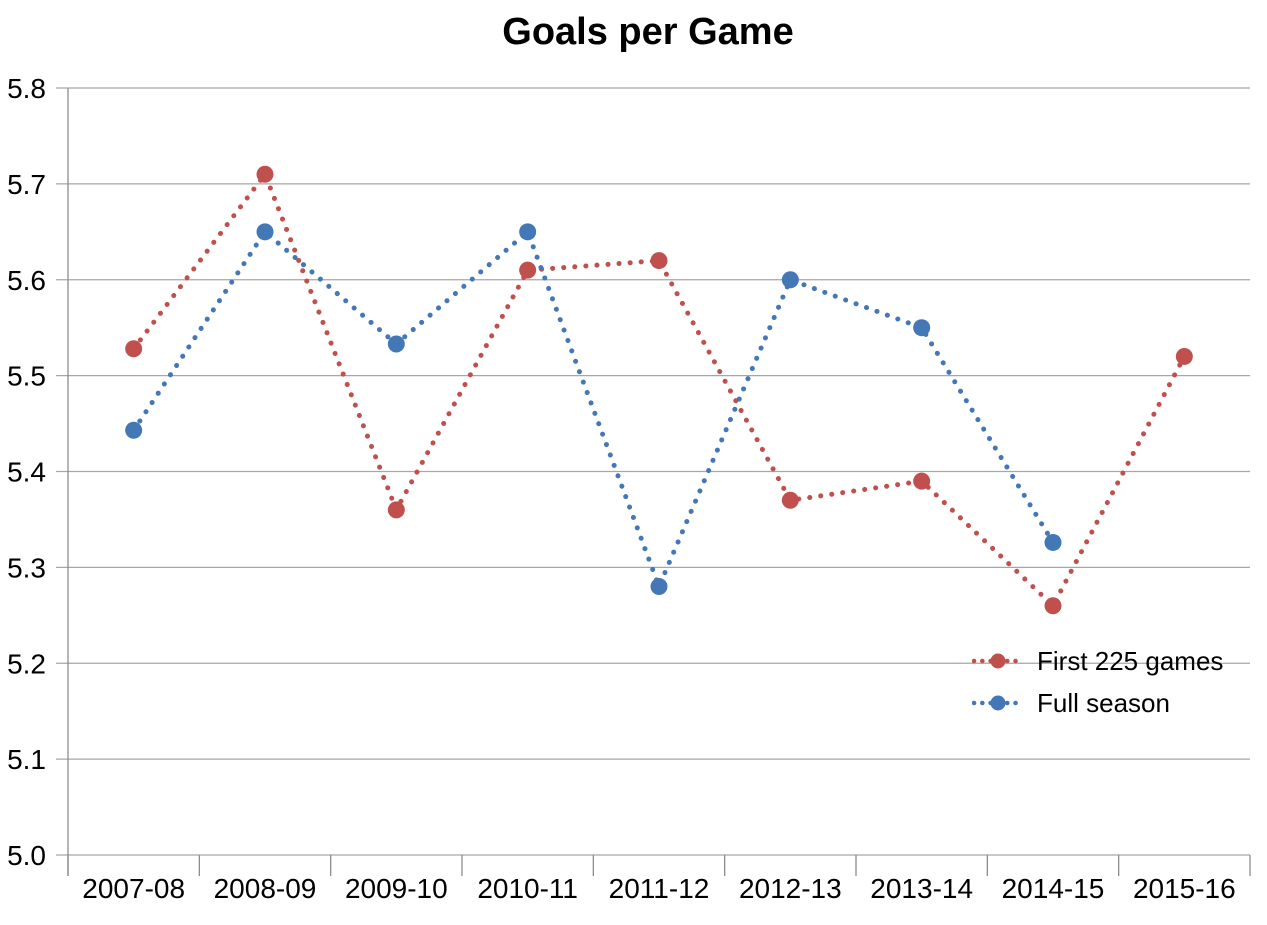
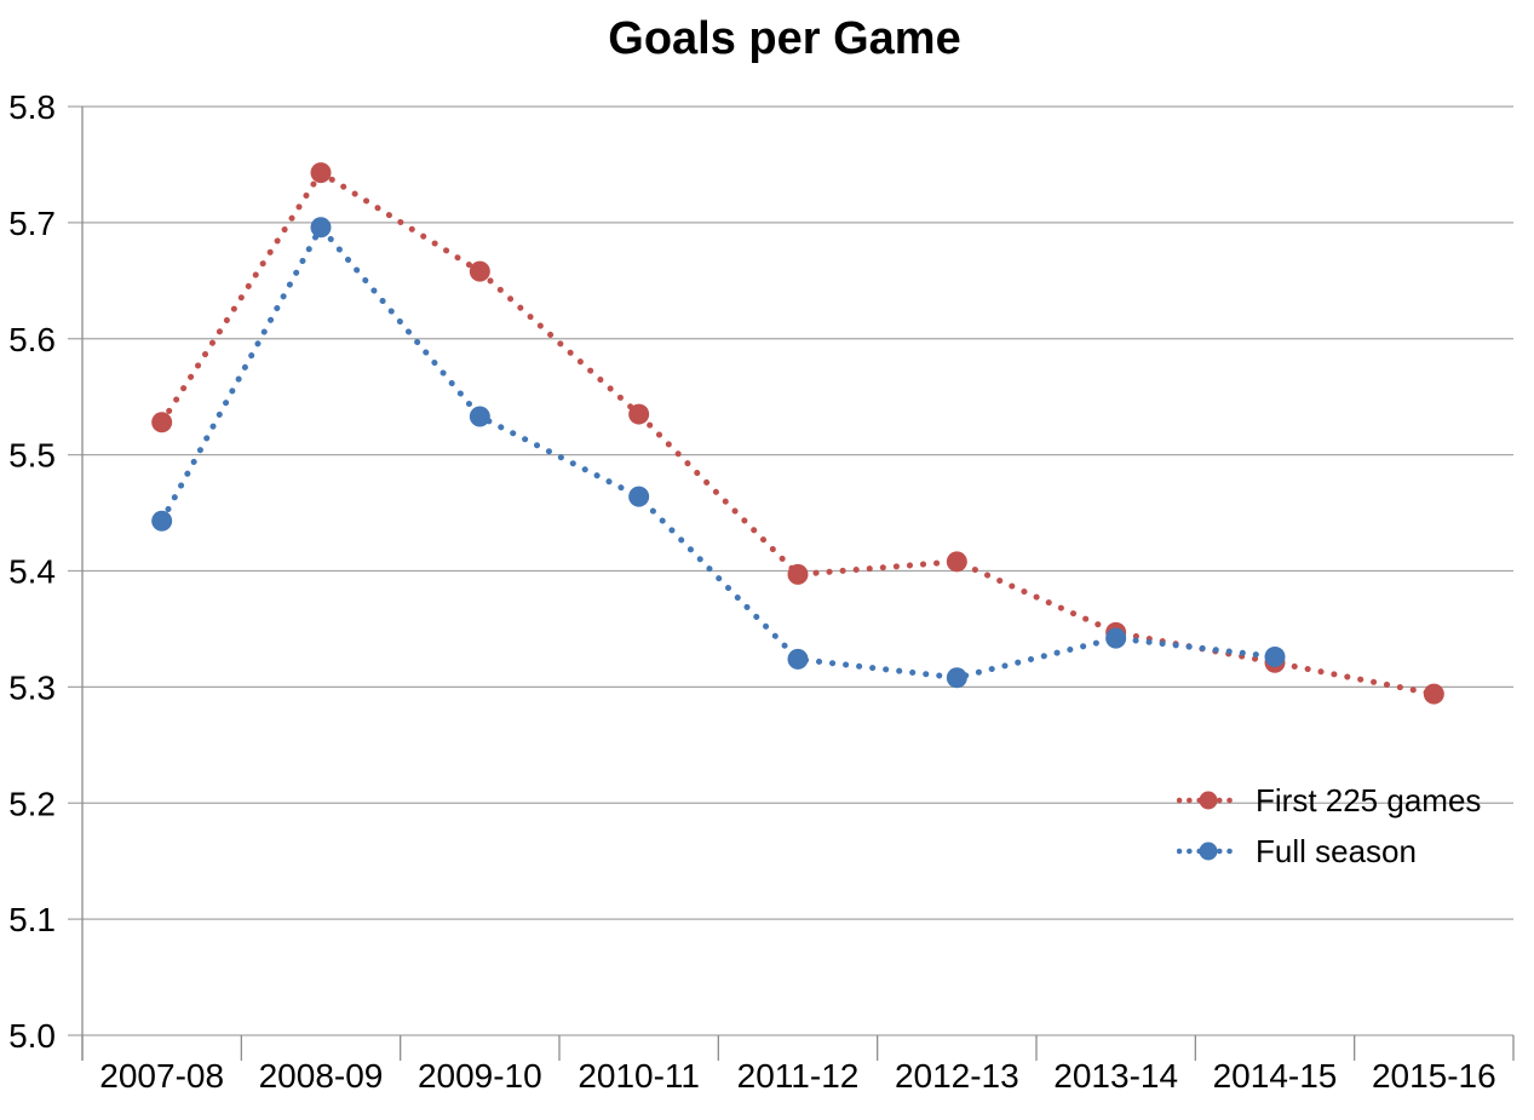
First 225 games/2008-09: 5.71 -> 5.74
Full season/2008-09: 5.65 -> 5.70
First 225 games/2009-10: 5.36 -> 5.66
First 225 games/2010-11: 5.61 -> 5.54
Full season/2010-11: 5.65 -> 5.46
First 225 games/2011-12: 5.62 -> 5.40
Full season/2011-12: 5.28 -> 5.32
First 225 games/2012-13: 5.37 -> 5.41
Full season/2012-13: 5.60 -> 5.31
First 225 games/2013-14: 5.39 -> 5.35
Full season/2013-14: 5.55 -> 5.34
First 225 games/2014-15: 5.26 -> 5.32
First 225 games/2015-16: 5.52 -> 5.29
